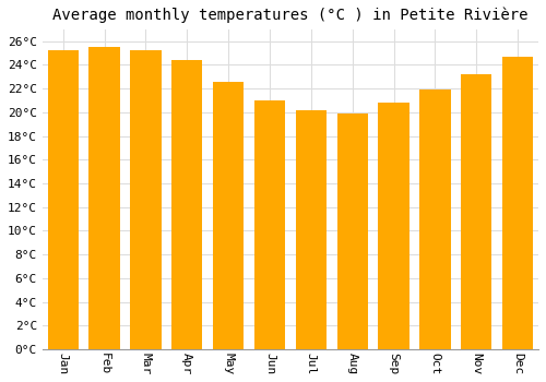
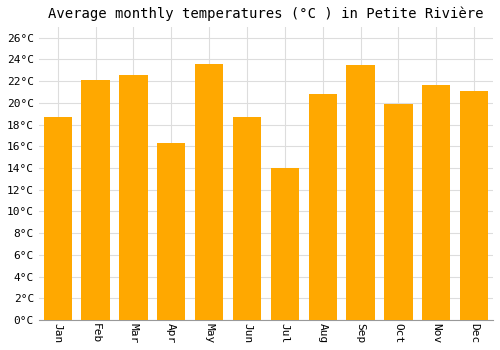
Jan: 25.2°C -> 18.7°C
Feb: 25.5°C -> 22.1°C
Mar: 25.2°C -> 22.6°C
Apr: 24.4°C -> 16.3°C
May: 22.6°C -> 23.6°C
Jun: 21.0°C -> 18.7°C
Jul: 20.2°C -> 14.0°C
Aug: 19.9°C -> 20.8°C
Sep: 20.8°C -> 23.5°C
Oct: 21.9°C -> 19.9°C
Nov: 23.2°C -> 21.6°C
Dec: 24.7°C -> 21.1°C
